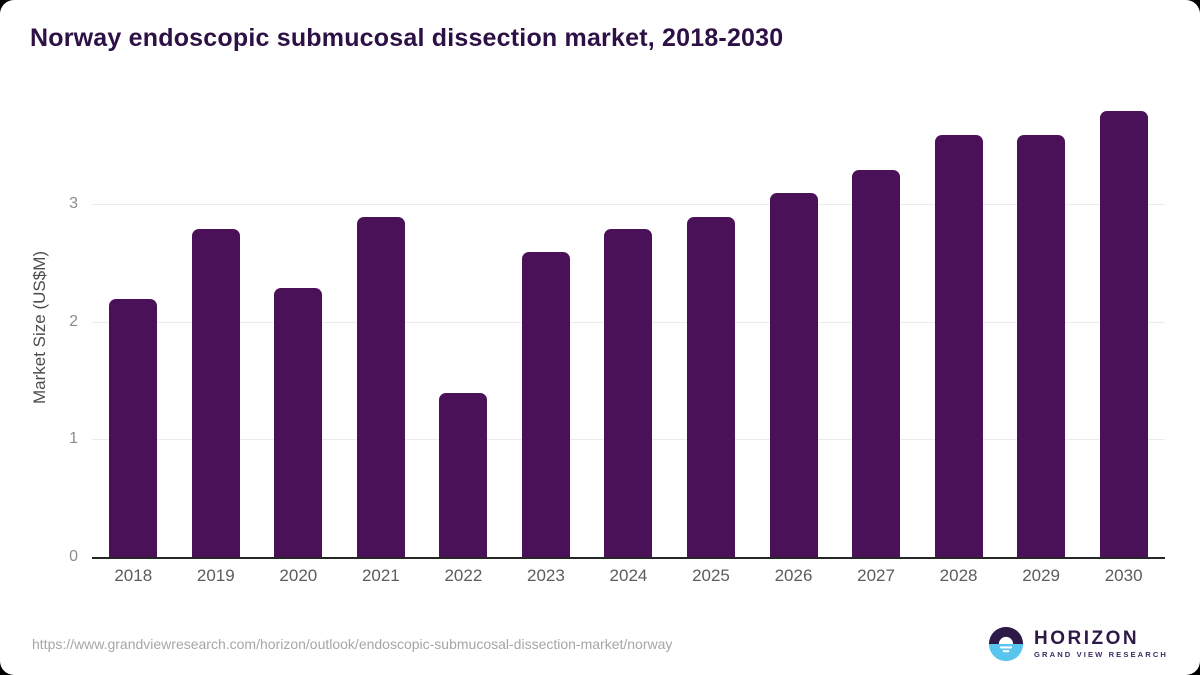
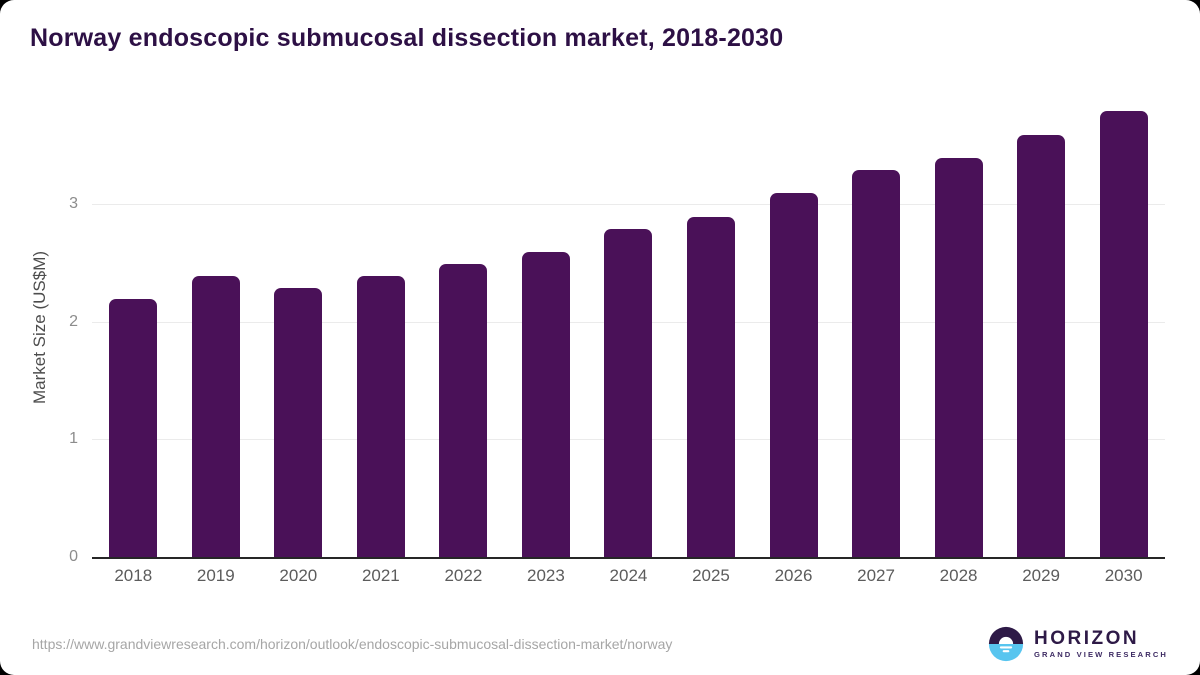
2019: 2.8 -> 2.4
2021: 2.9 -> 2.4
2022: 1.4 -> 2.5
2028: 3.6 -> 3.4
